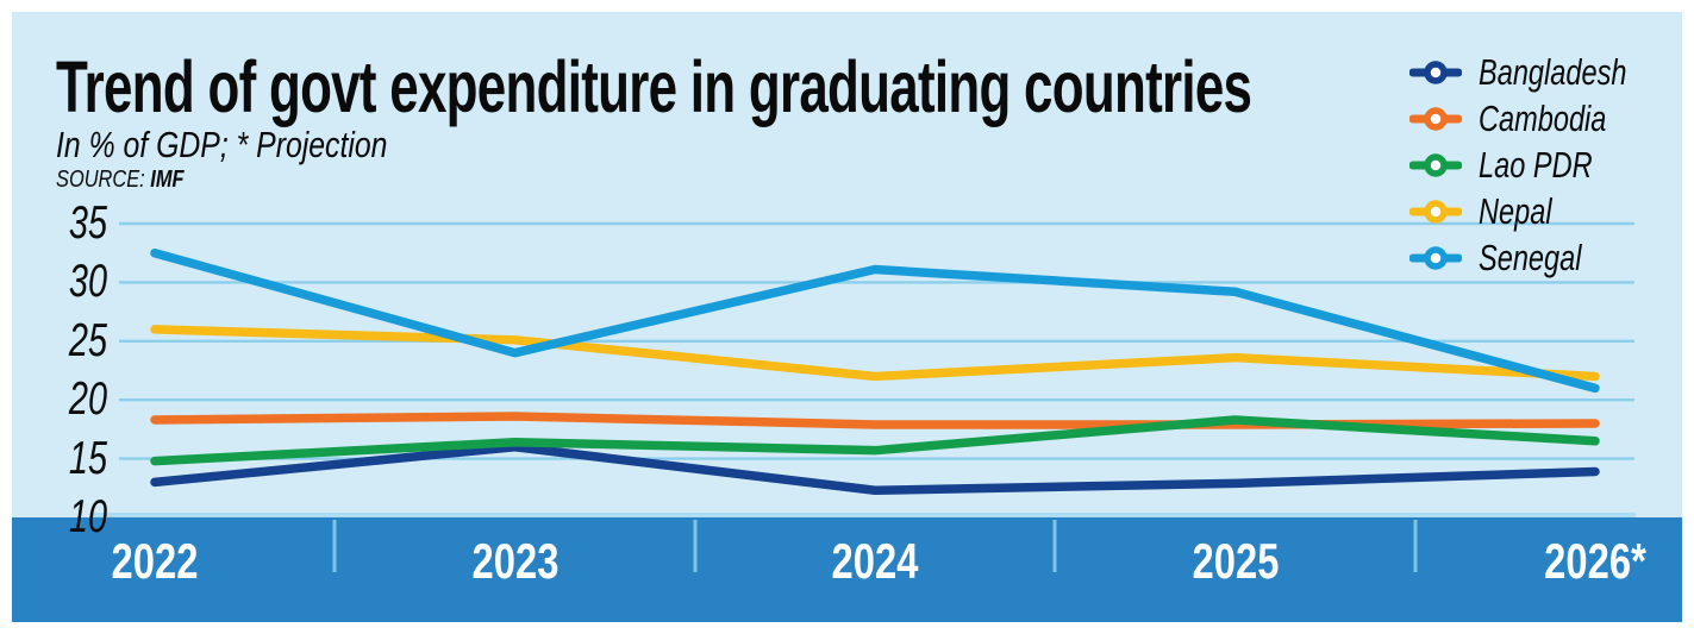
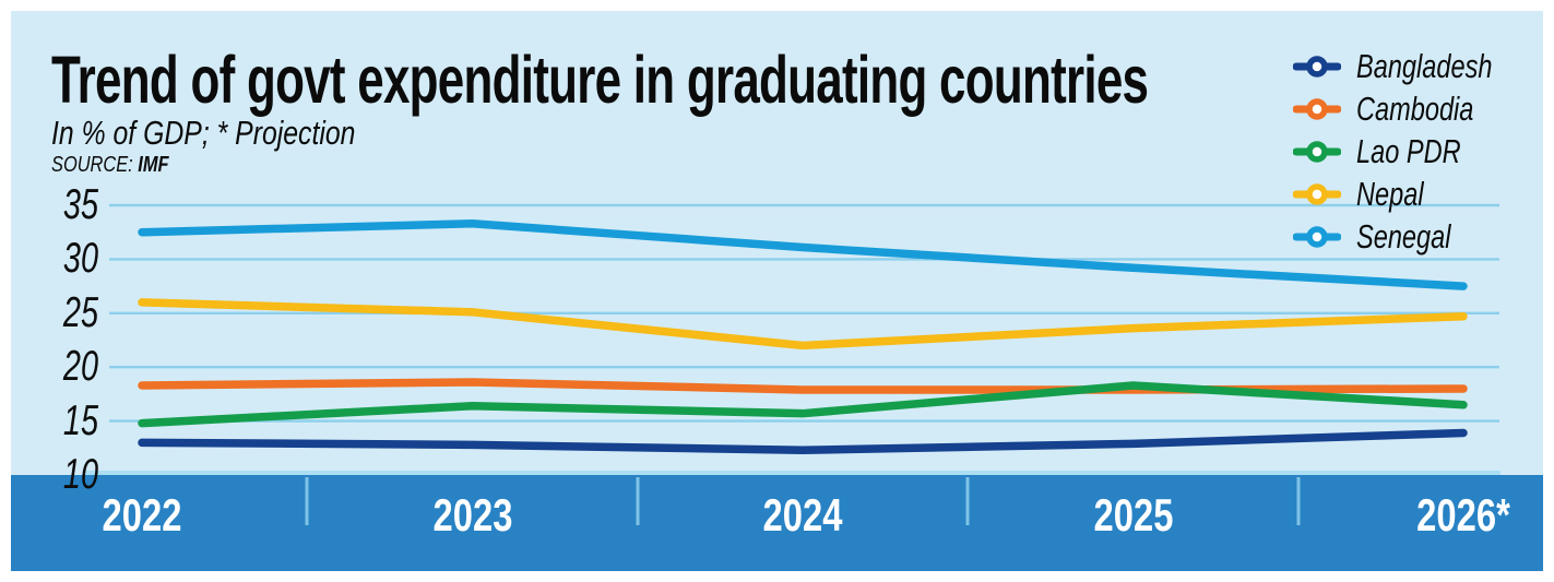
Bangladesh/2023: 16 -> 13
Senegal/2023: 24 -> 33
Nepal/2026*: 22 -> 25
Senegal/2026*: 21 -> 28
